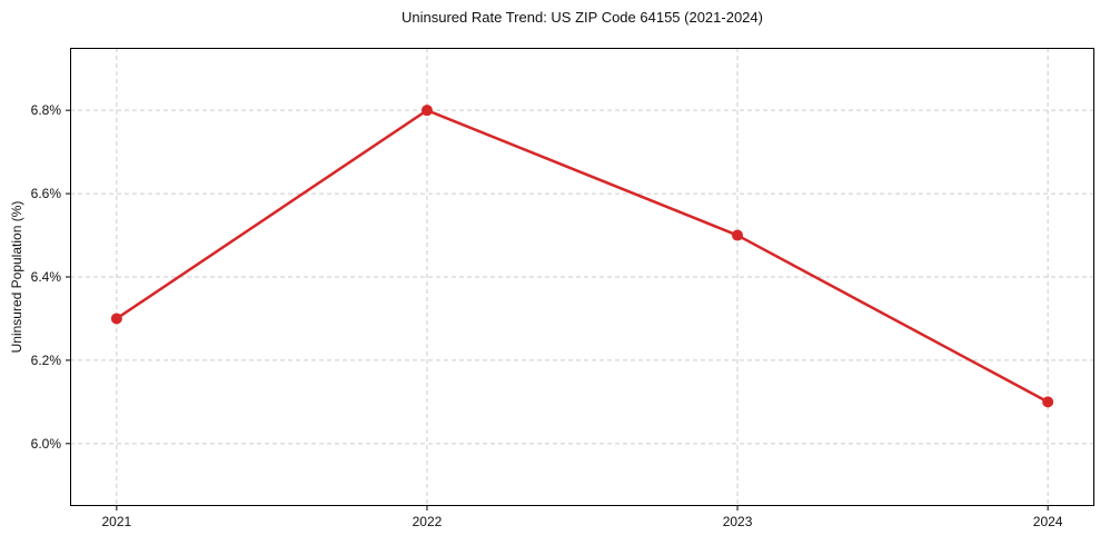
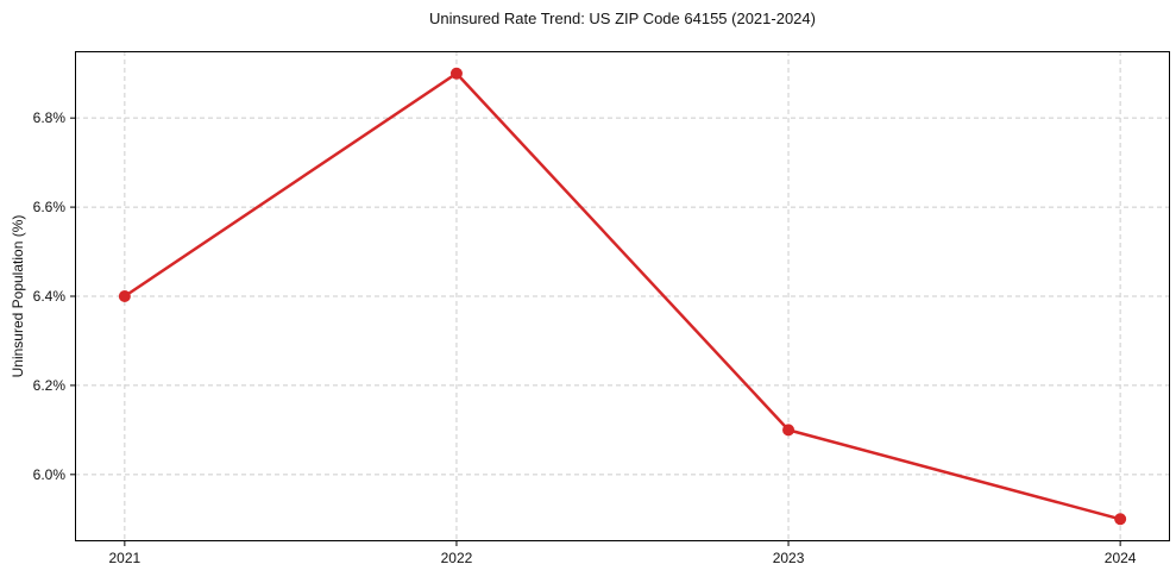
2021: 6.3% -> 6.4%
2022: 6.8% -> 6.9%
2023: 6.5% -> 6.1%
2024: 6.1% -> 5.9%
